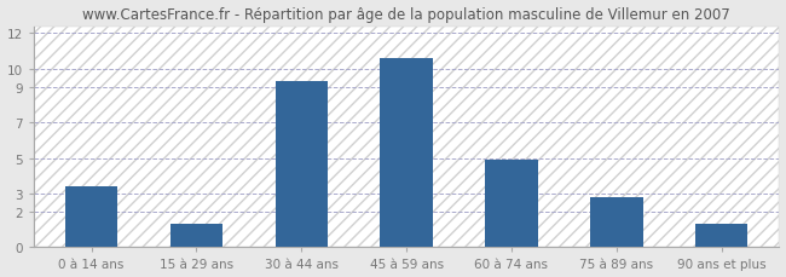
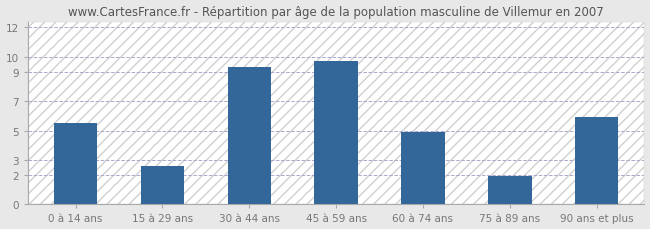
0 à 14 ans: 3.4 -> 5.5
15 à 29 ans: 1.3 -> 2.6
45 à 59 ans: 10.6 -> 9.7
75 à 89 ans: 2.8 -> 1.9
90 ans et plus: 1.3 -> 5.9
